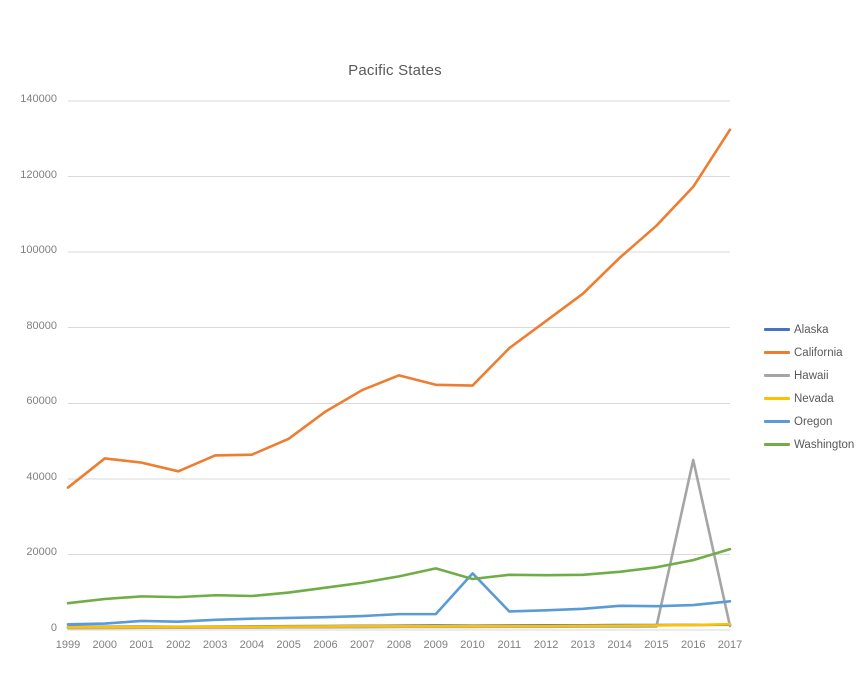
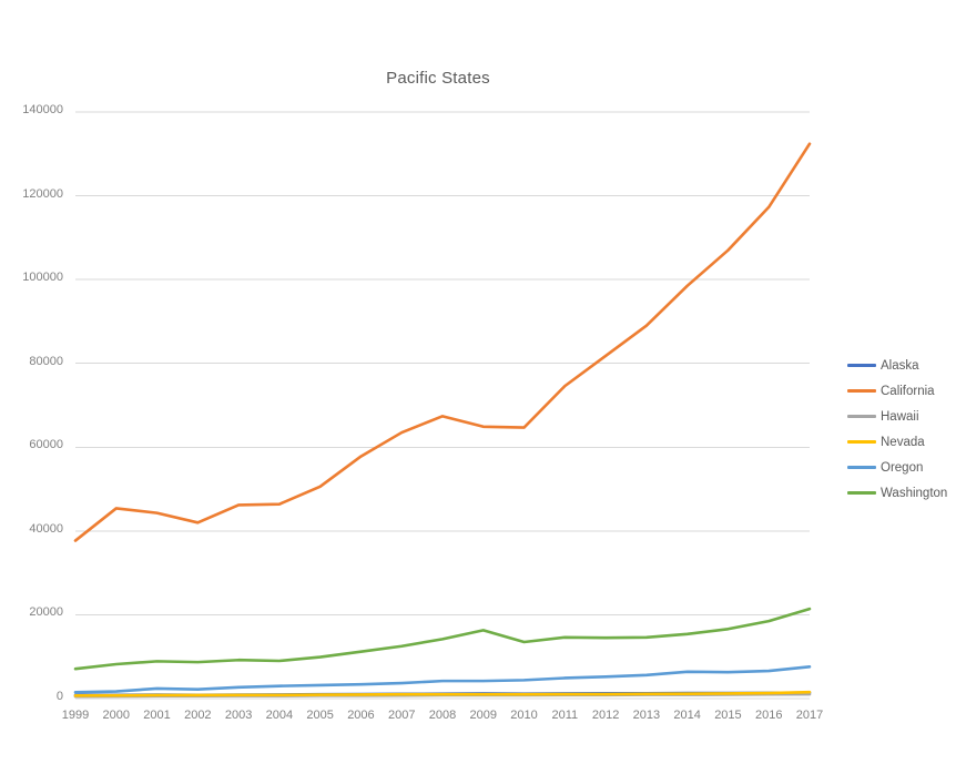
Oregon/2010: 15000 -> 4000
Hawaii/2016: 45000 -> 1000
